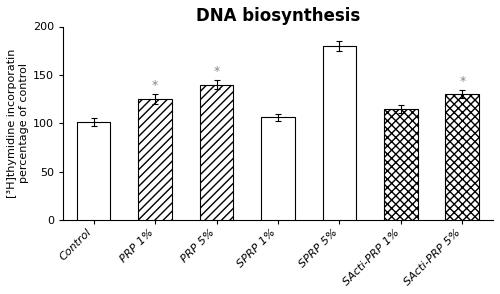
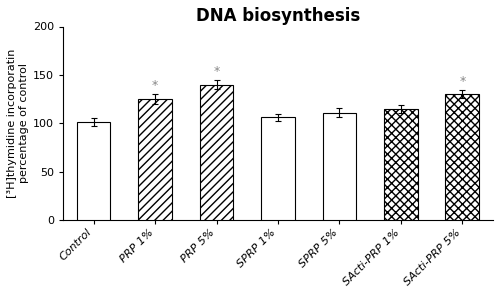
SPRP 5%: 180 -> 111
